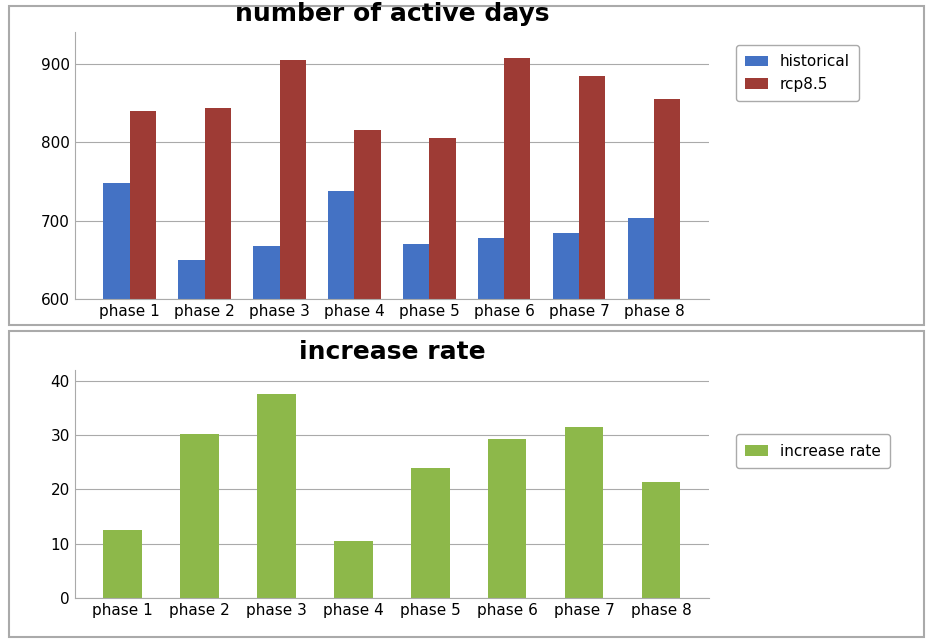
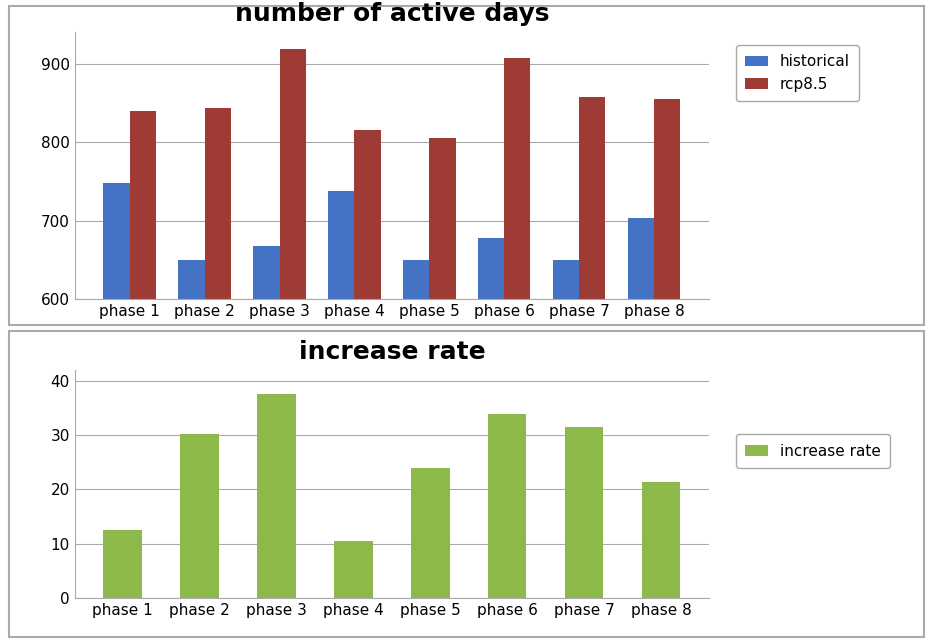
number of active days/rcp8.5/phase 3: 904 -> 918
number of active days/historical/phase 5: 670 -> 650
number of active days/historical/phase 7: 684 -> 650
number of active days/rcp8.5/phase 7: 884 -> 858
increase rate/phase 6: 29.2 -> 33.8
